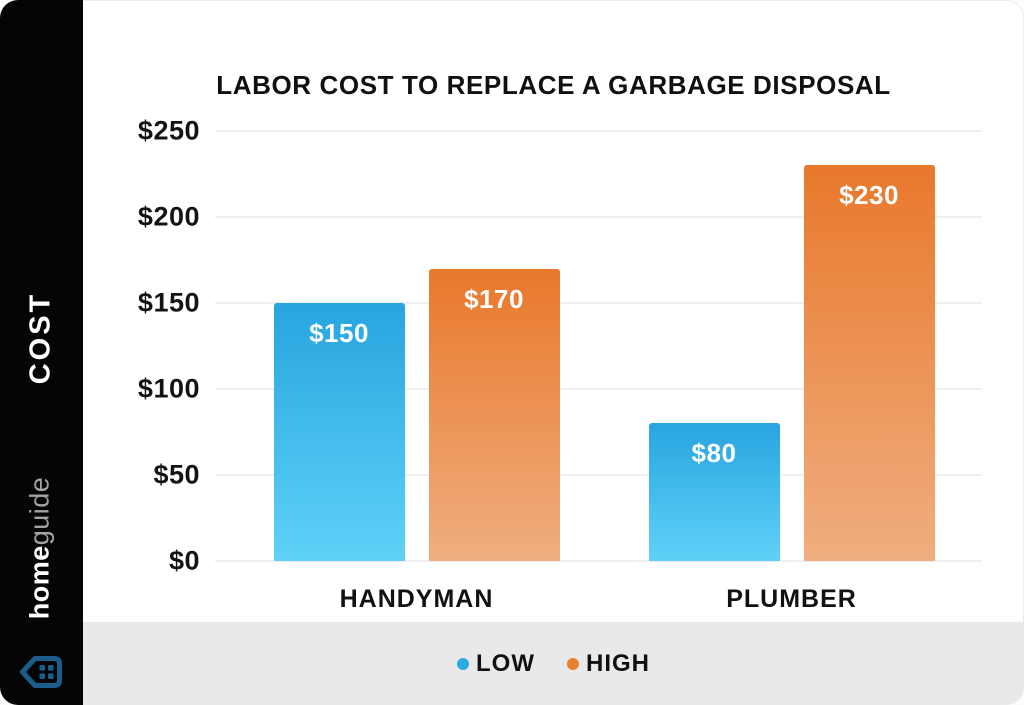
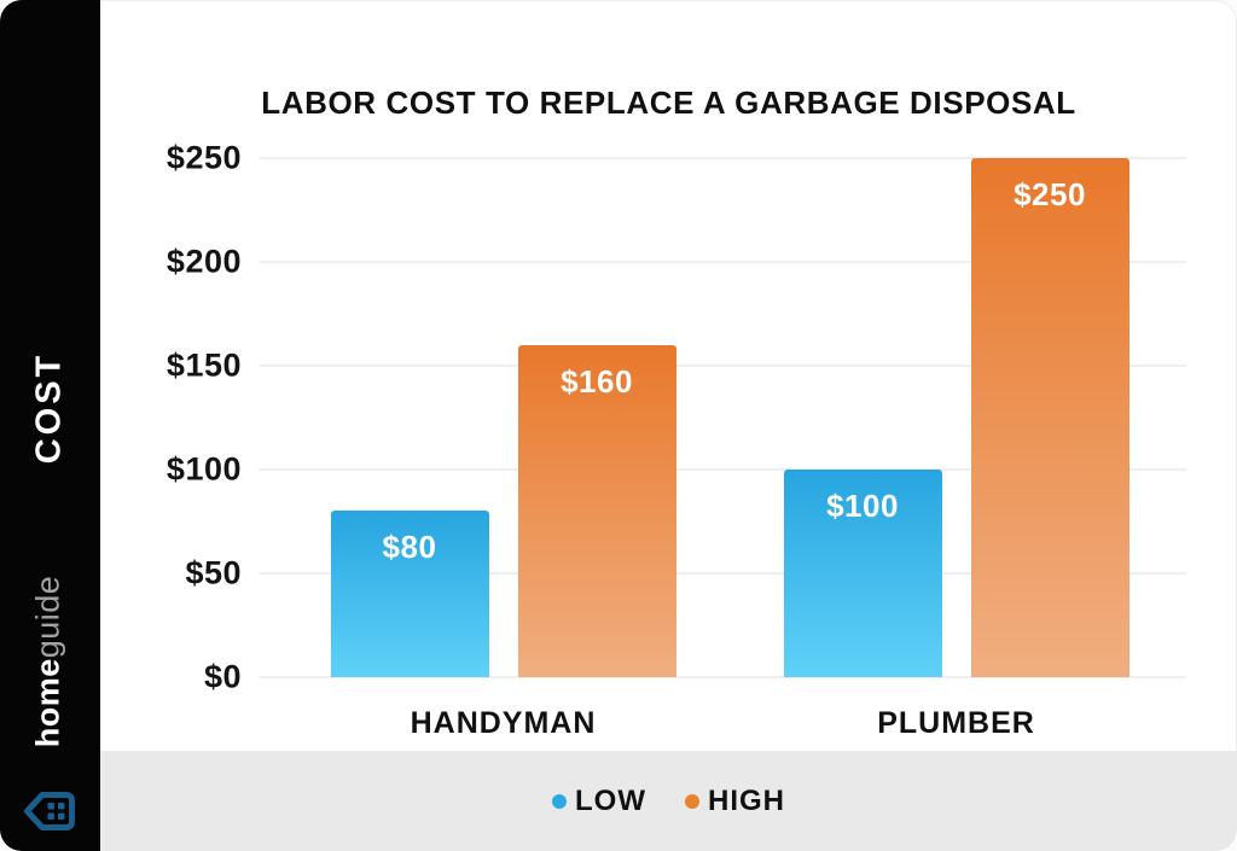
LOW/HANDYMAN: $150 -> $80
HIGH/HANDYMAN: $170 -> $160
LOW/PLUMBER: $80 -> $100
HIGH/PLUMBER: $230 -> $250
